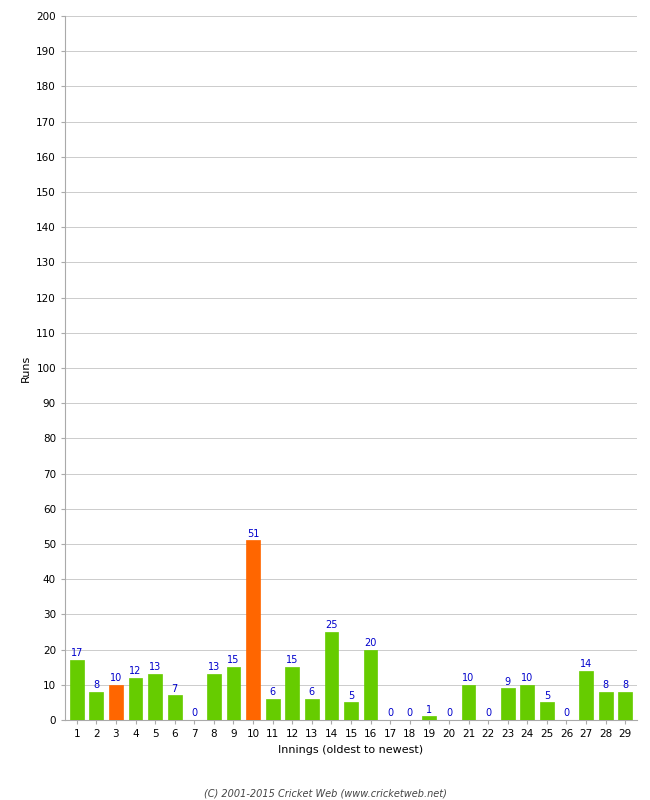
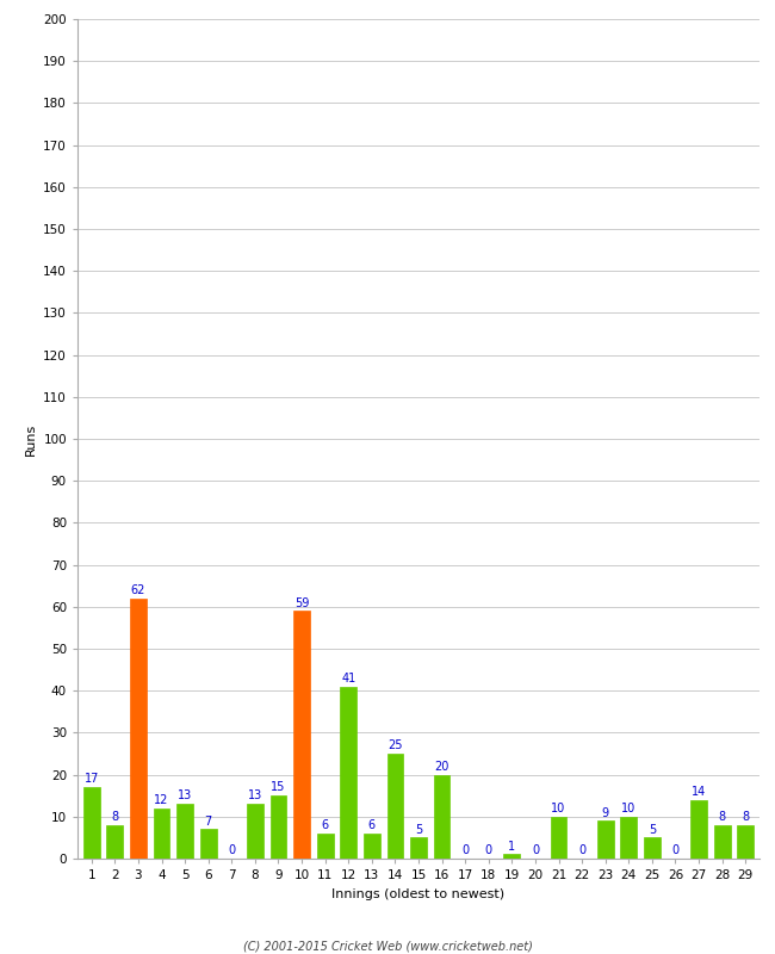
3: 10 -> 62
10: 51 -> 59
12: 15 -> 41
